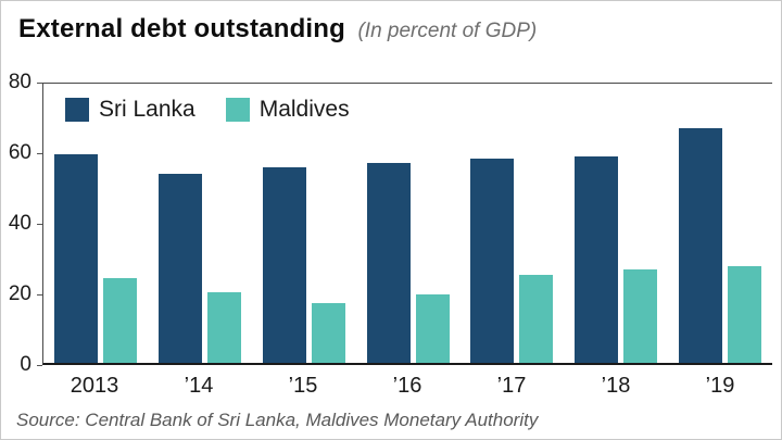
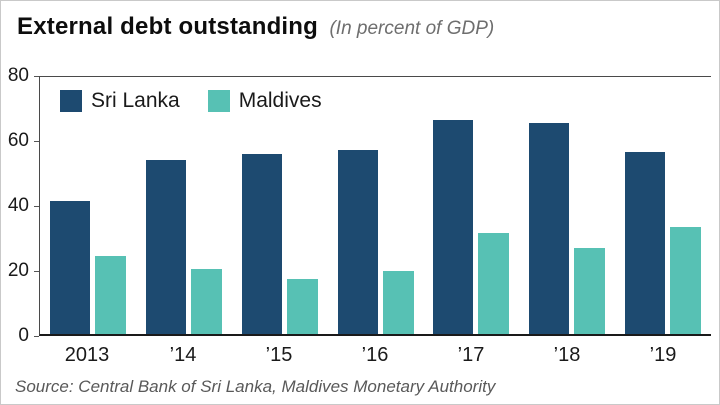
Sri Lanka/2013: 59 -> 41
Sri Lanka/’17: 58 -> 66
Maldives/’17: 25 -> 31
Sri Lanka/’18: 58 -> 65
Sri Lanka/’19: 66 -> 56
Maldives/’19: 28 -> 33
